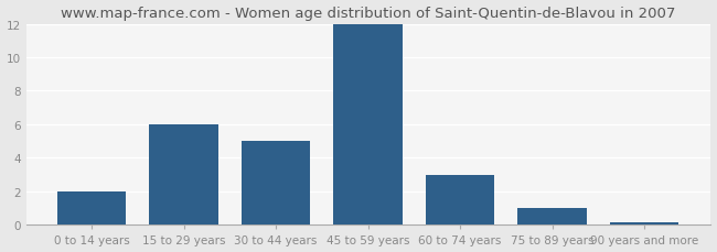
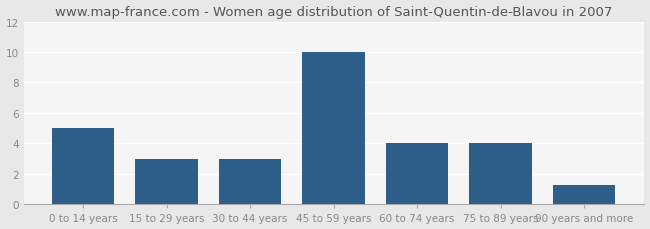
0 to 14 years: 2.0 -> 5.0
15 to 29 years: 6.0 -> 3.0
30 to 44 years: 5.0 -> 3.0
45 to 59 years: 12.0 -> 10.0
60 to 74 years: 3.0 -> 4.0
75 to 89 years: 1.0 -> 4.0
90 years and more: 0.1 -> 1.3
